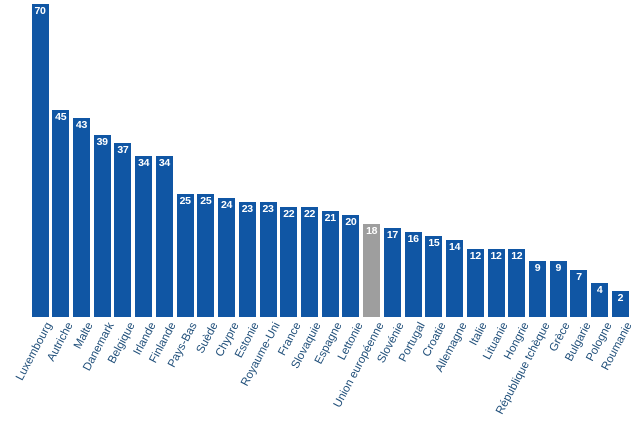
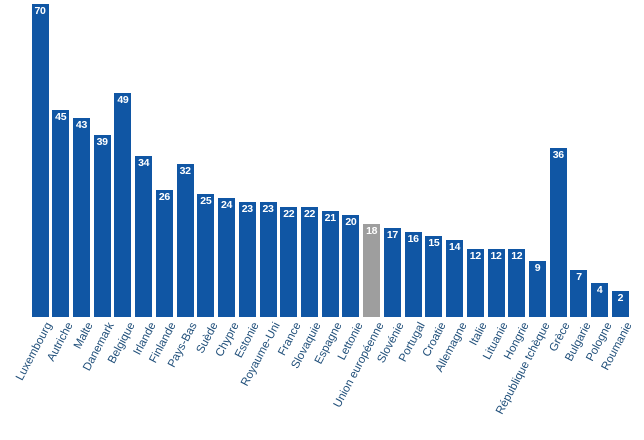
Belgique: 37 -> 49
Finlande: 34 -> 26
Pays-Bas: 25 -> 32
Grèce: 9 -> 36
